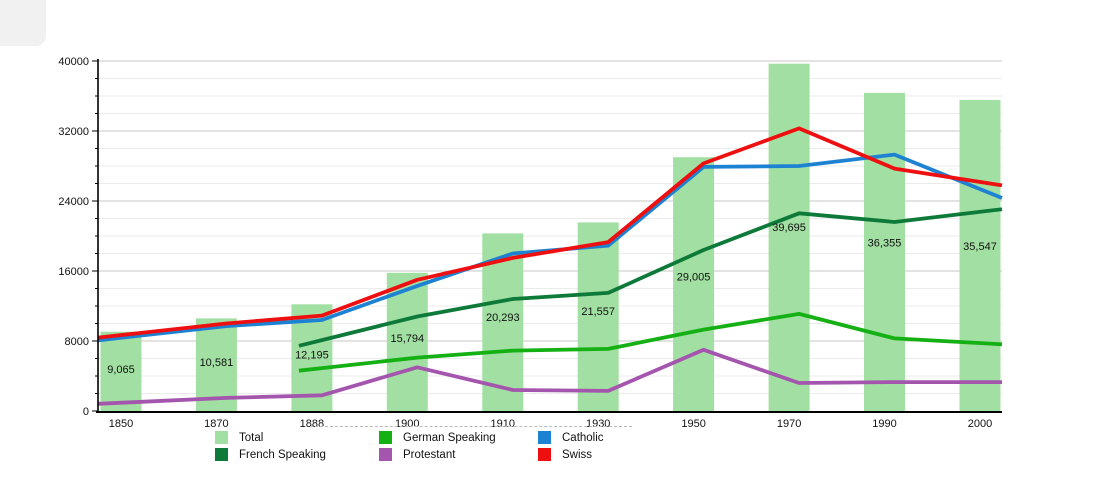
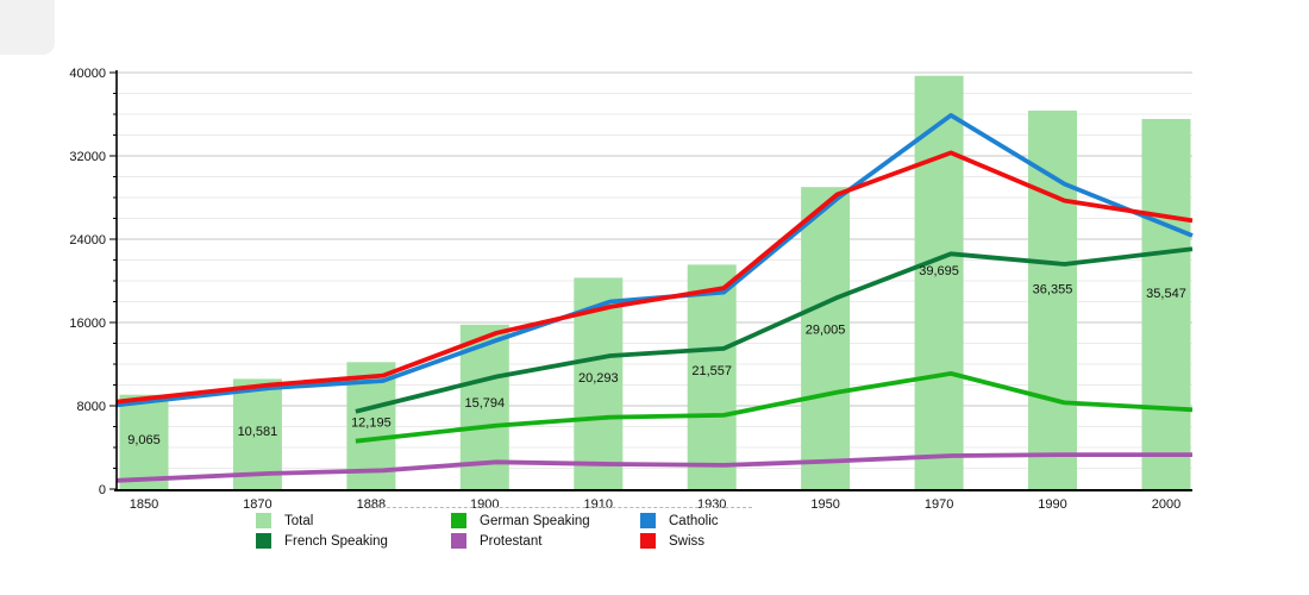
Protestant/1900: 5000 -> 3000
Protestant/1950: 7000 -> 3000
Catholic/1970: 28000 -> 36000
